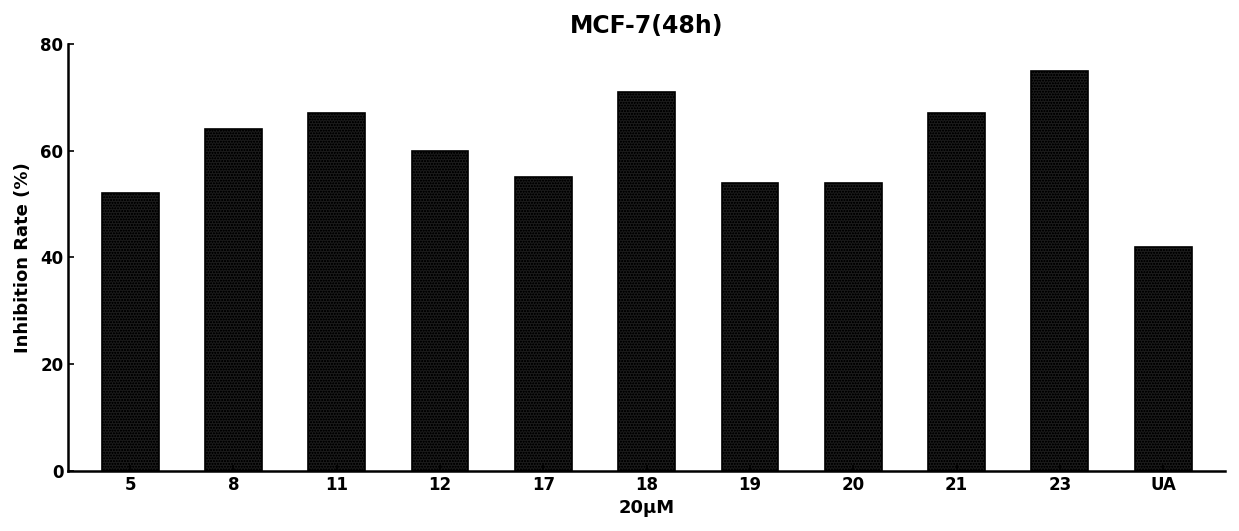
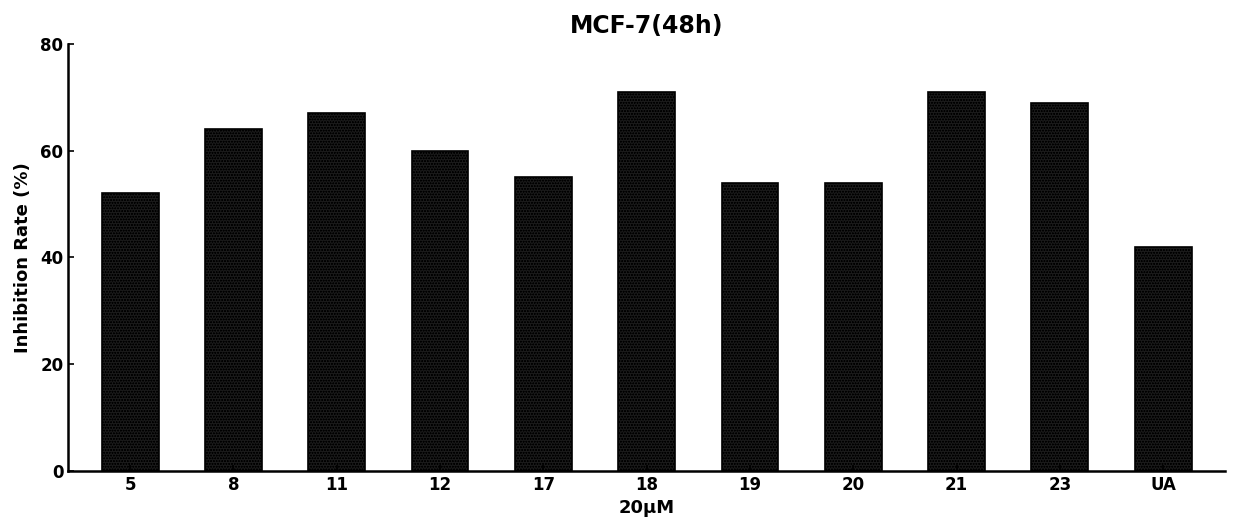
21: 67 -> 71
23: 75 -> 69
